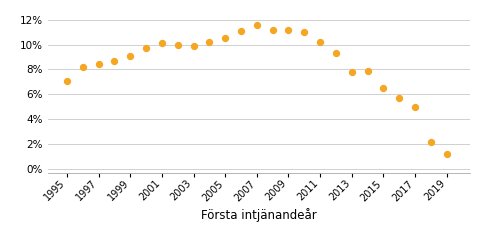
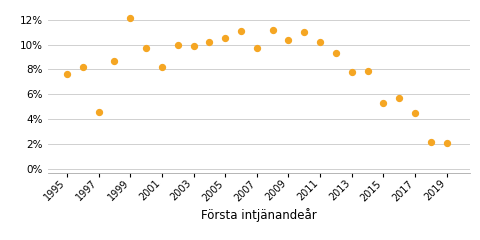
1995: 7.1% -> 7.6%
1997: 8.4% -> 4.6%
1999: 9.1% -> 12.1%
2001: 10.1% -> 8.2%
2007: 11.6% -> 9.7%
2009: 11.2% -> 10.4%
2015: 6.5% -> 5.3%
2017: 5.0% -> 4.5%
2019: 1.2% -> 2.1%
